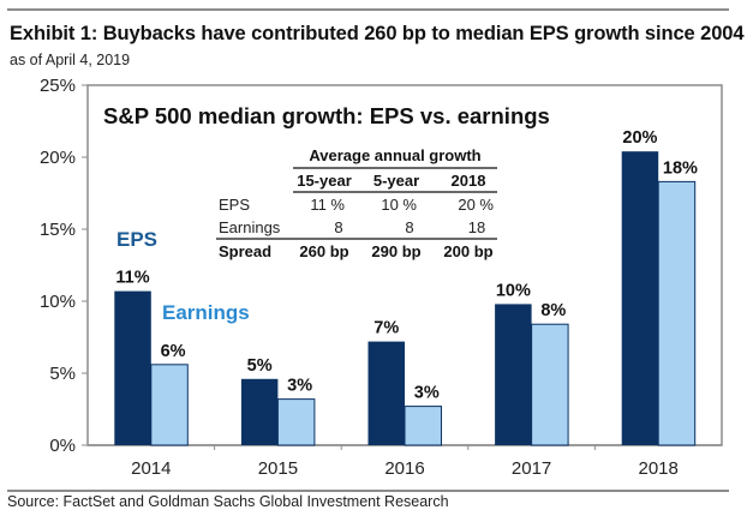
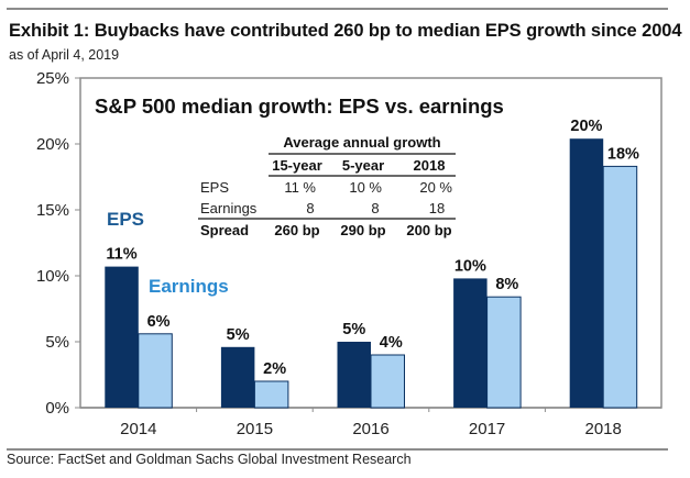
Earnings/2015: 3% -> 2%
EPS/2016: 7% -> 5%
Earnings/2016: 3% -> 4%
